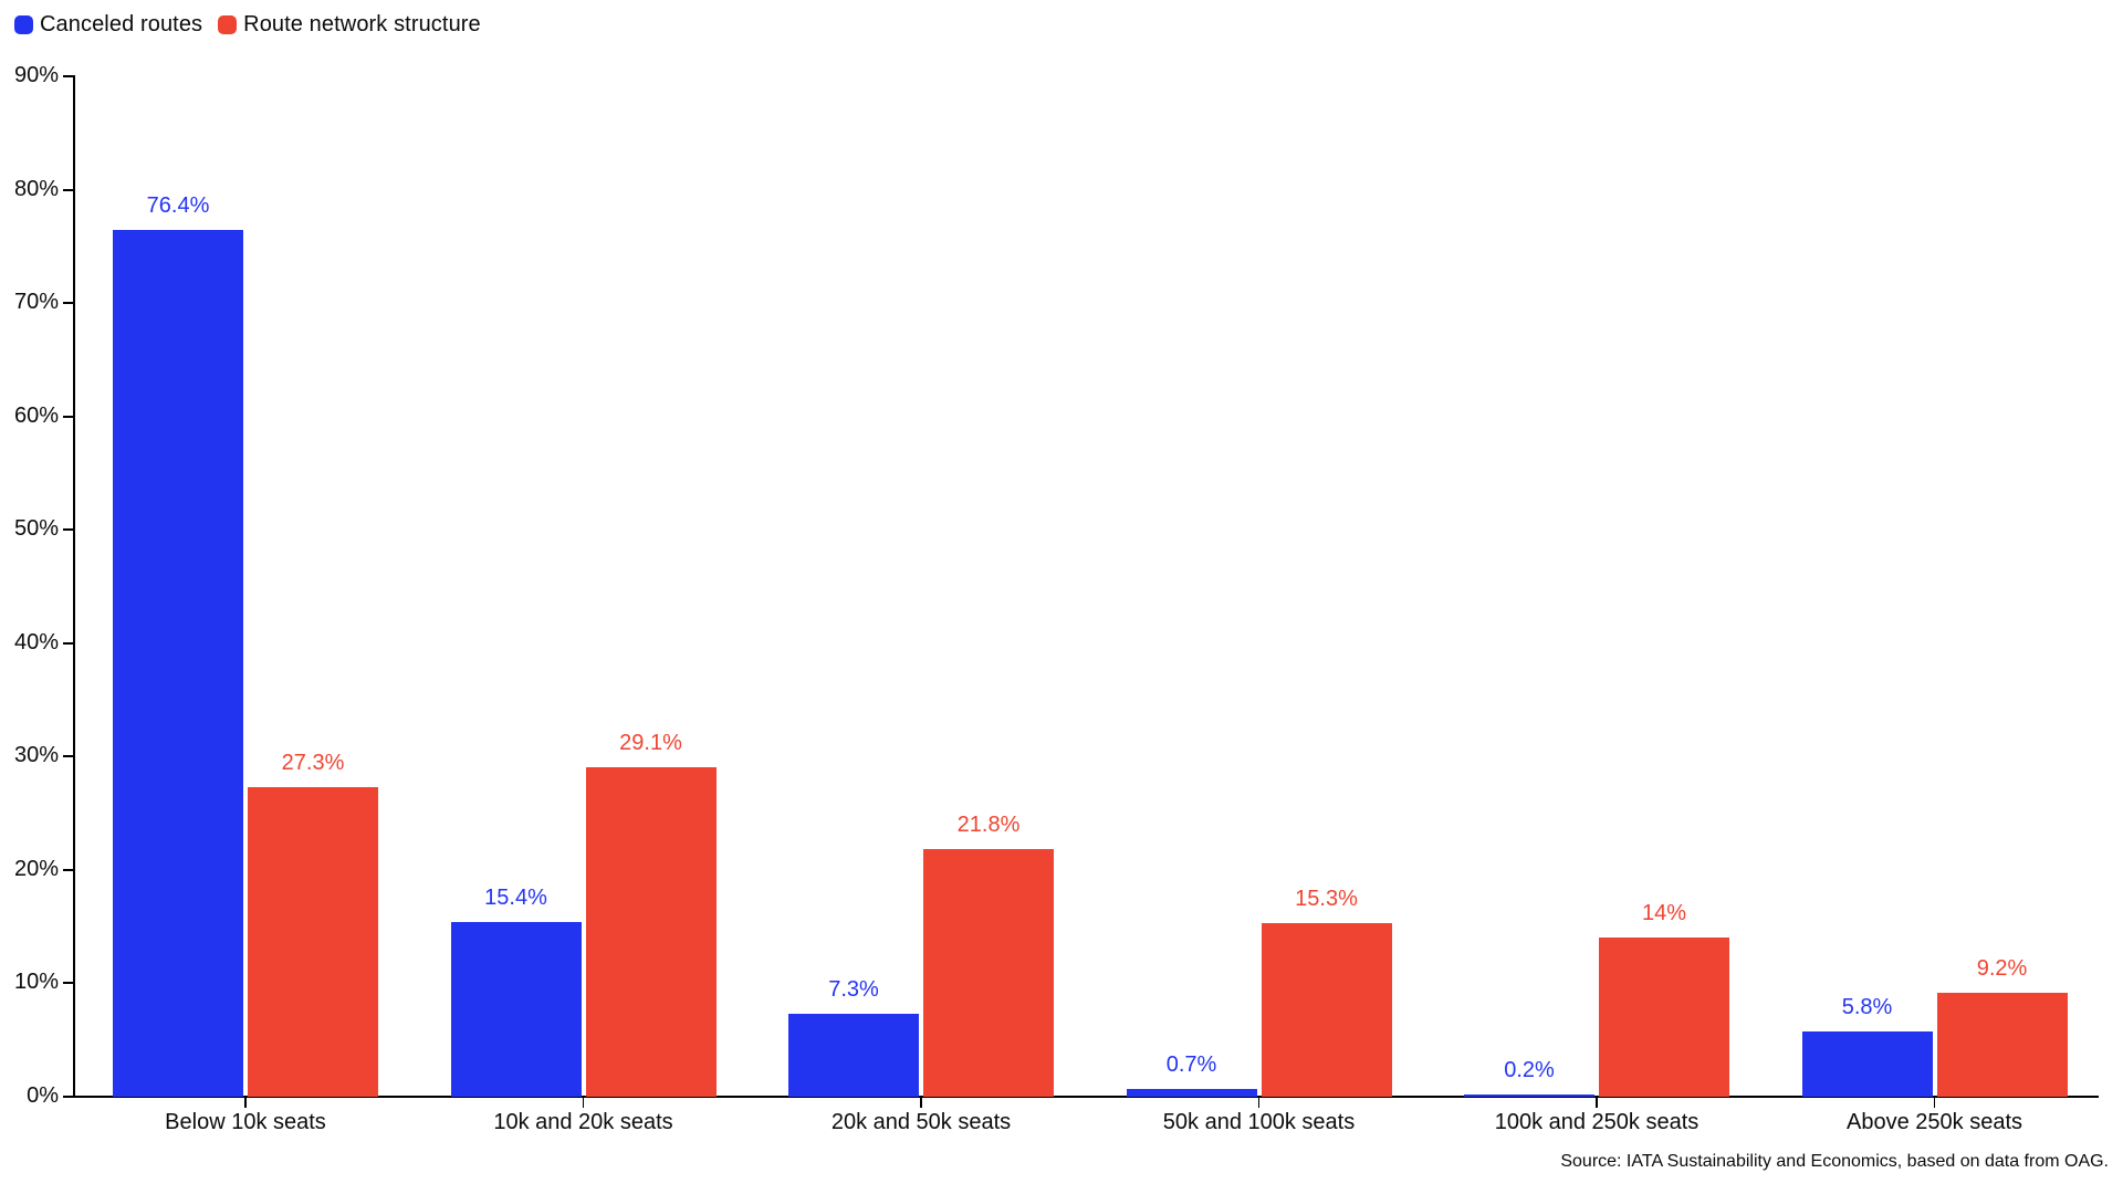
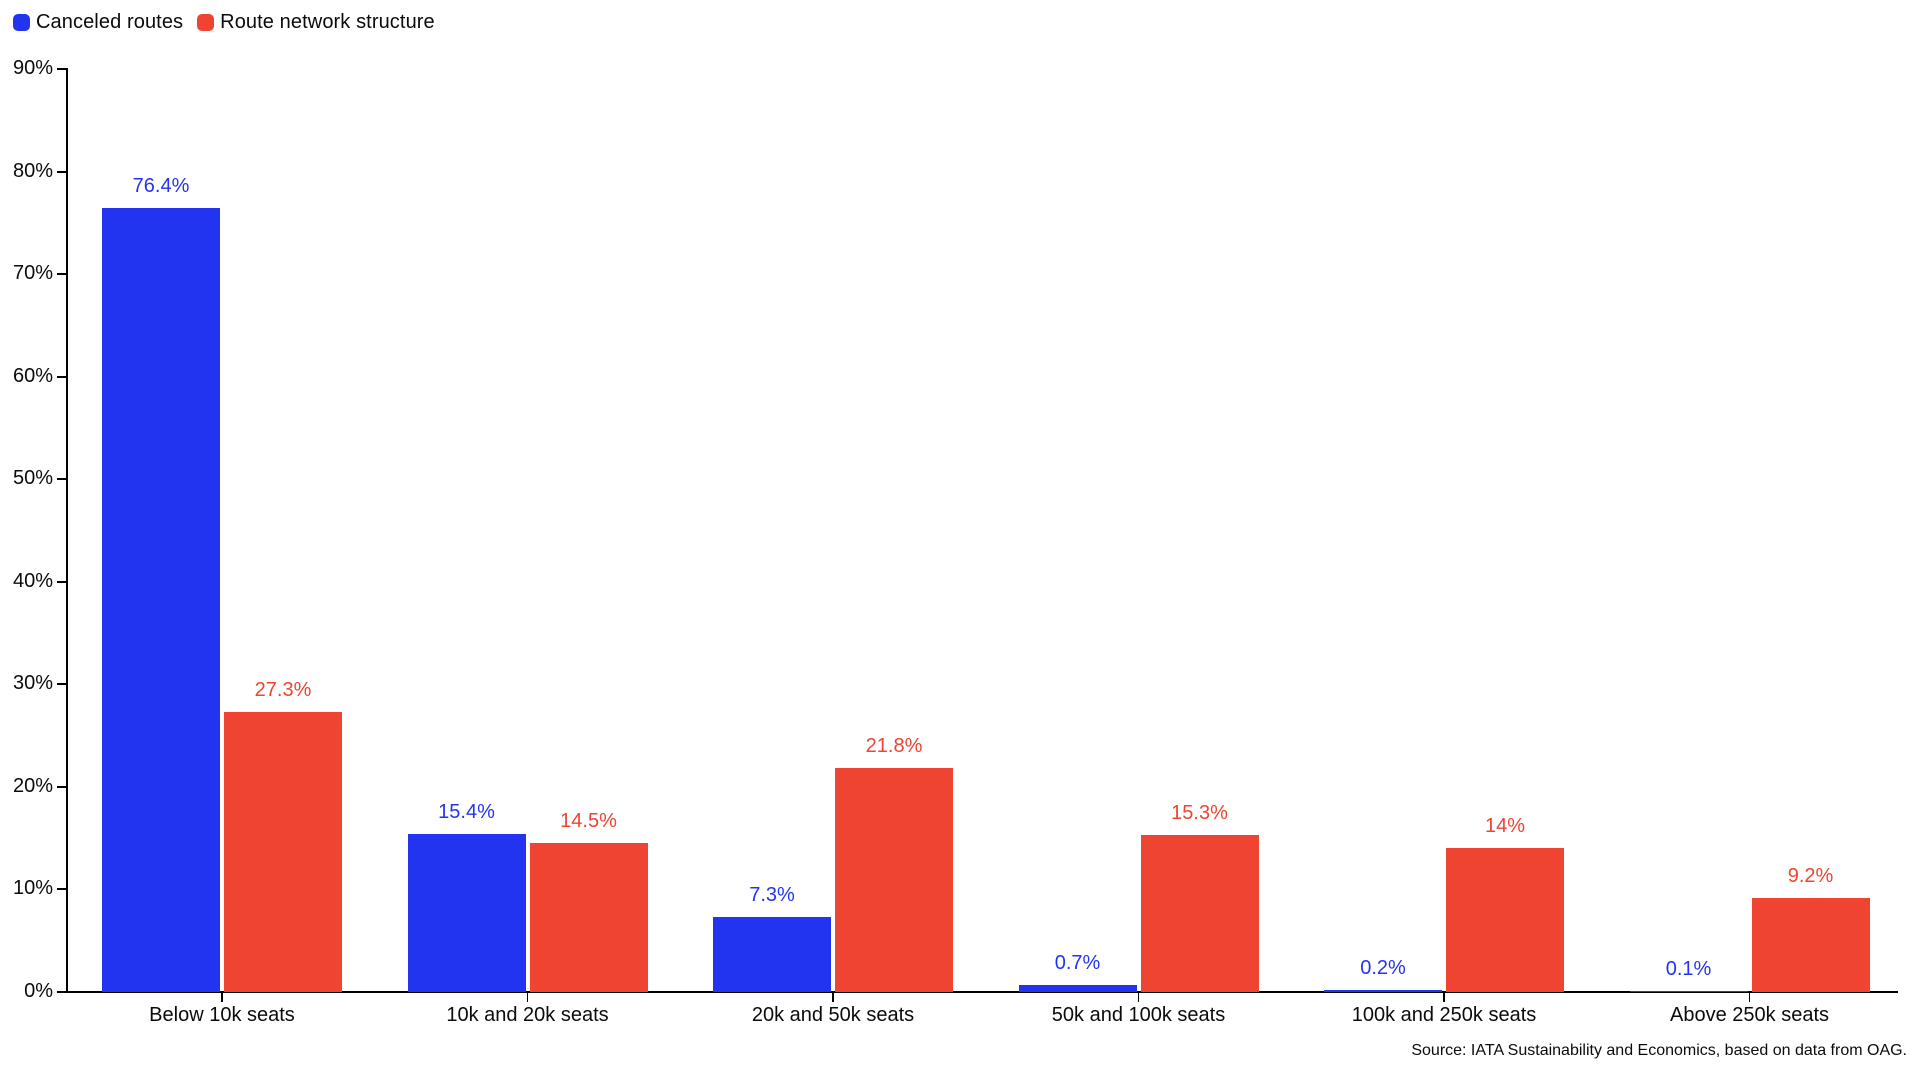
Route network structure/10k and 20k seats: 29.1% -> 14.5%
Canceled routes/Above 250k seats: 5.8% -> 0.1%
